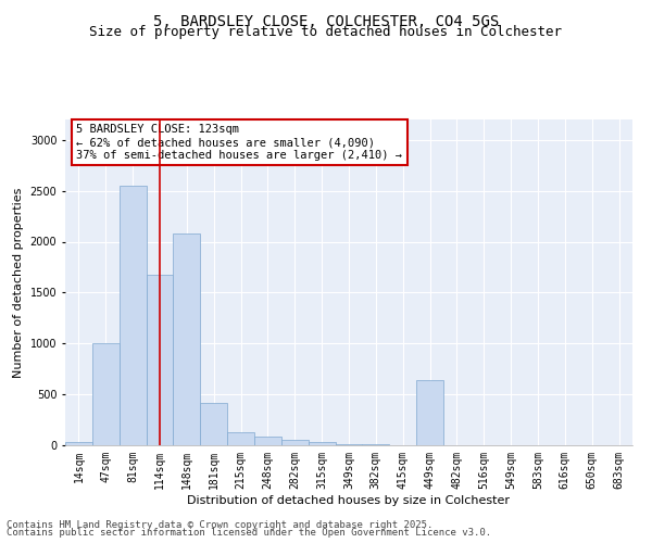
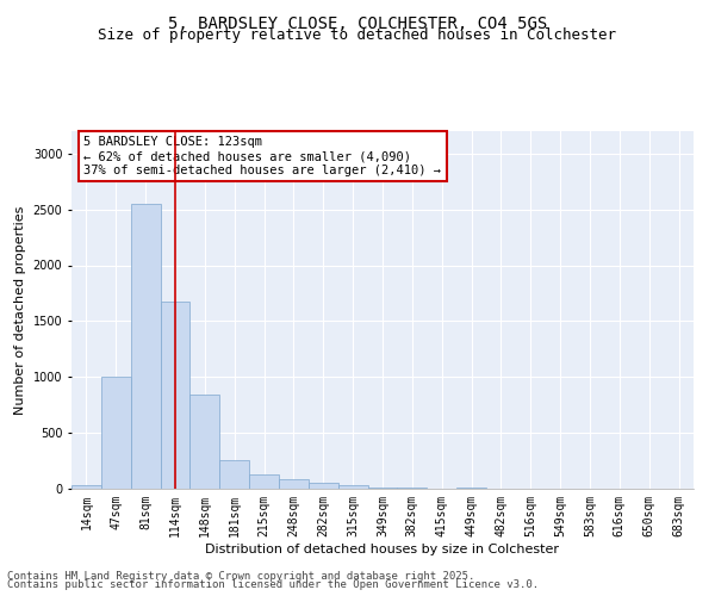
148sqm: 2080 -> 840
181sqm: 420 -> 260
449sqm: 640 -> 10
